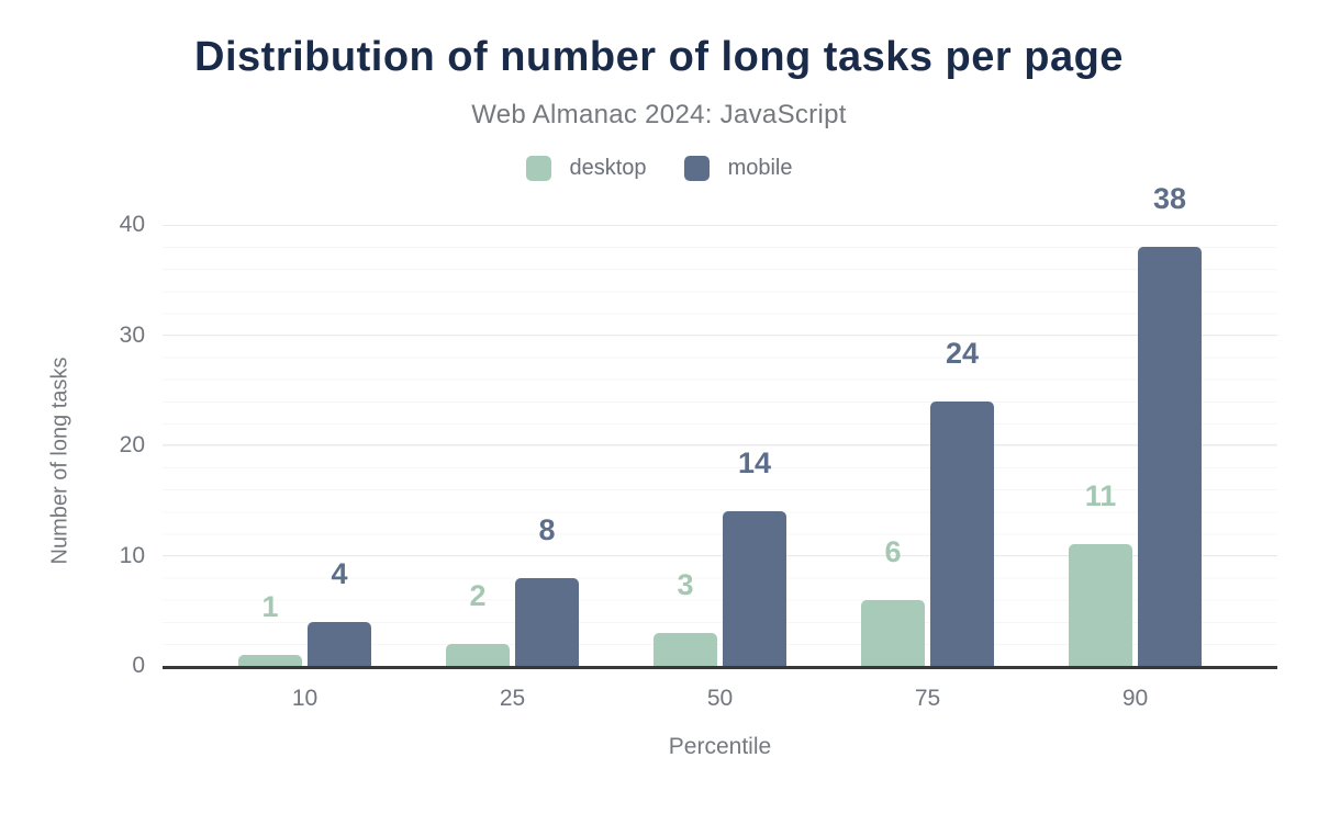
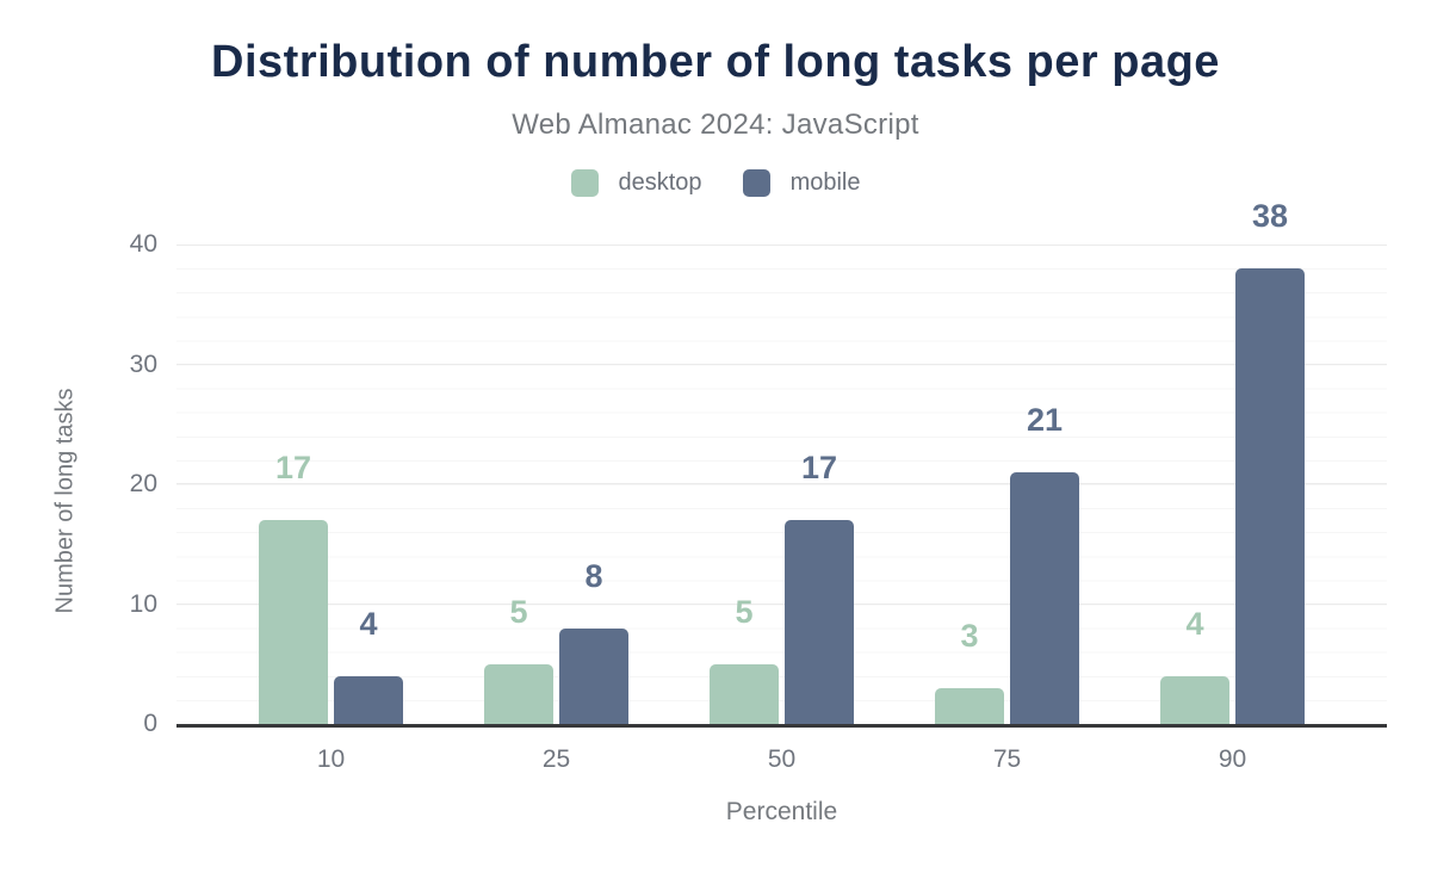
desktop/10: 1 -> 17
desktop/25: 2 -> 5
desktop/50: 3 -> 5
mobile/50: 14 -> 17
desktop/75: 6 -> 3
mobile/75: 24 -> 21
desktop/90: 11 -> 4
